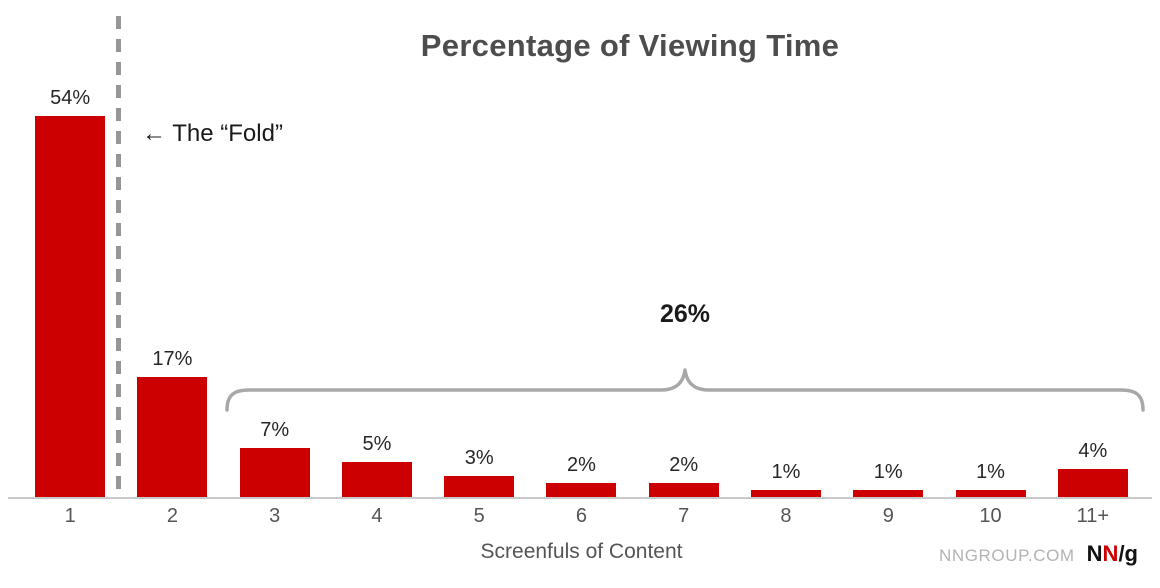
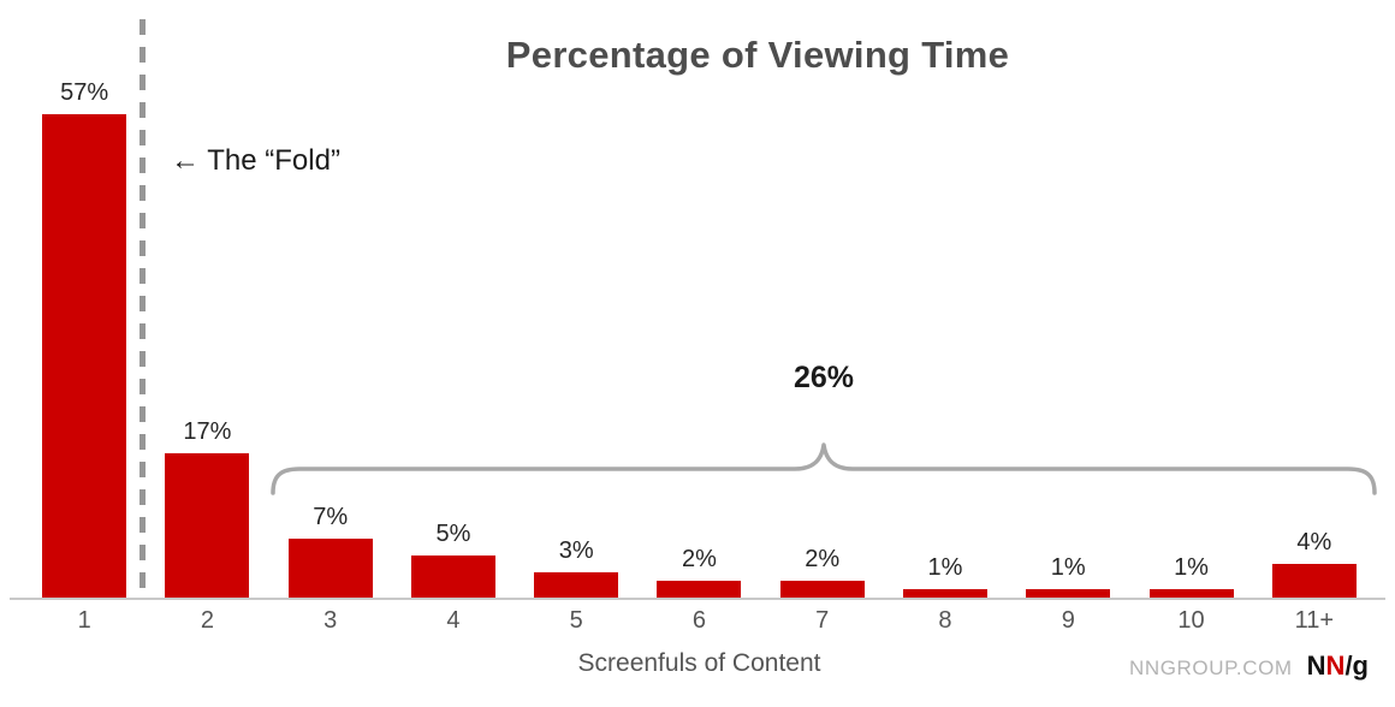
1: 54% -> 57%
